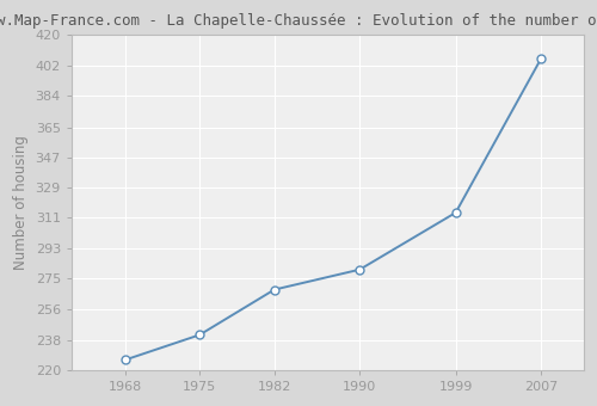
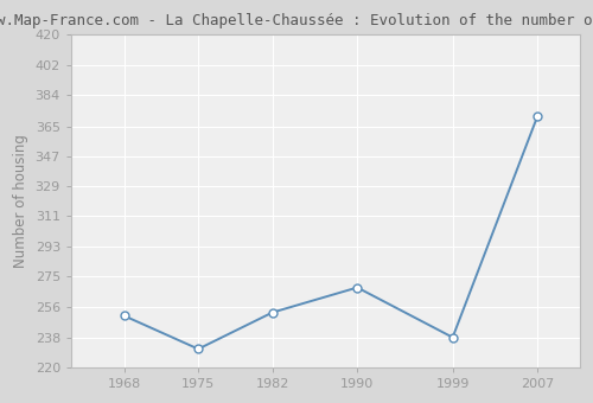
1968: 226 -> 251
1975: 241 -> 231
1982: 268 -> 253
1990: 280 -> 268
1999: 314 -> 238
2007: 406 -> 371
